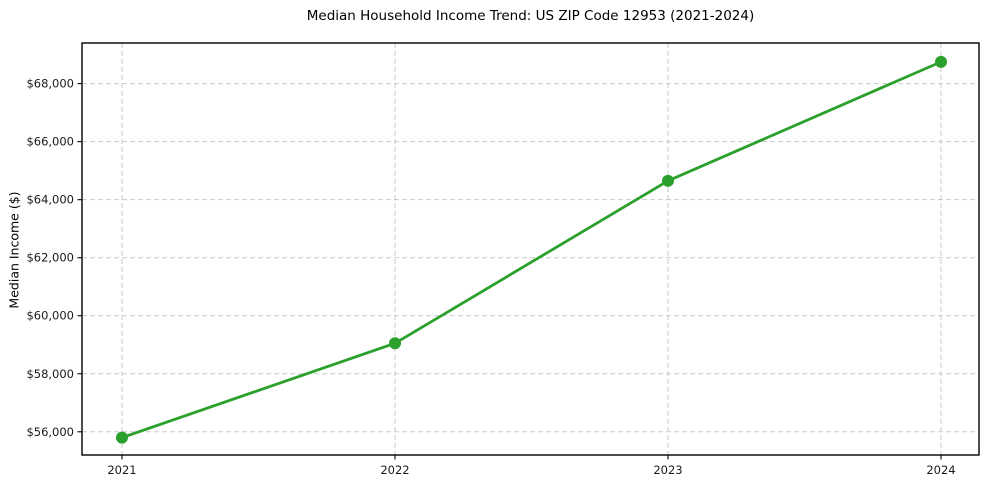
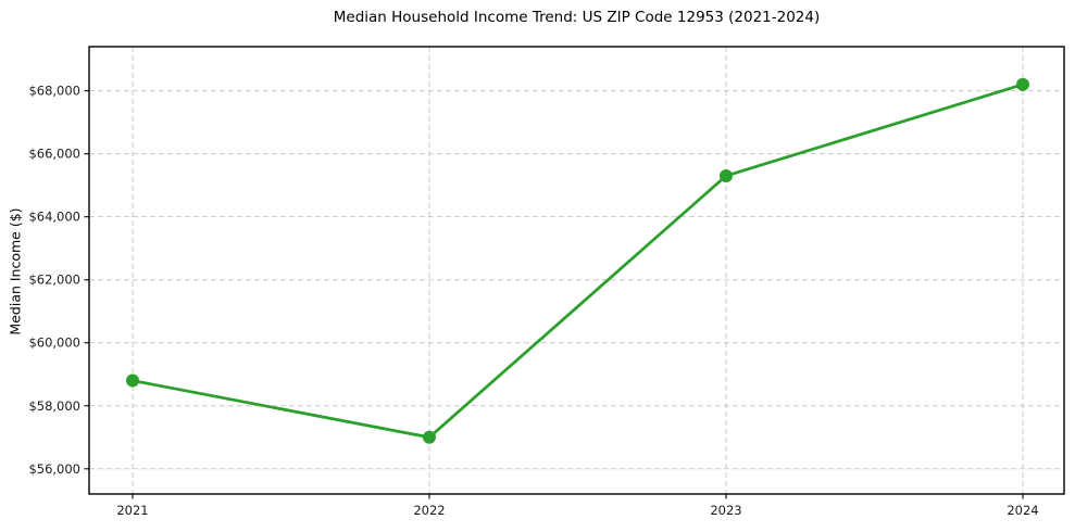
2021: $55800 -> $58800
2022: $59000 -> $57000
2023: $64600 -> $65300
2024: $68800 -> $68200
